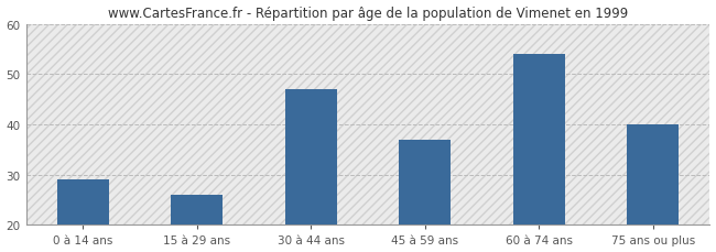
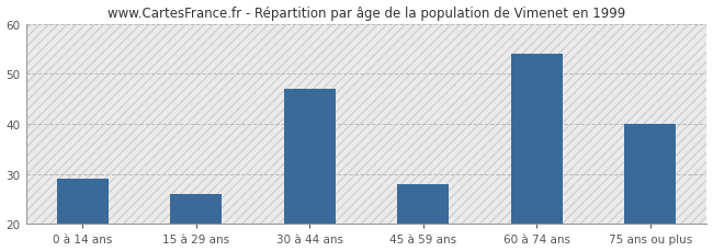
45 à 59 ans: 37 -> 28
